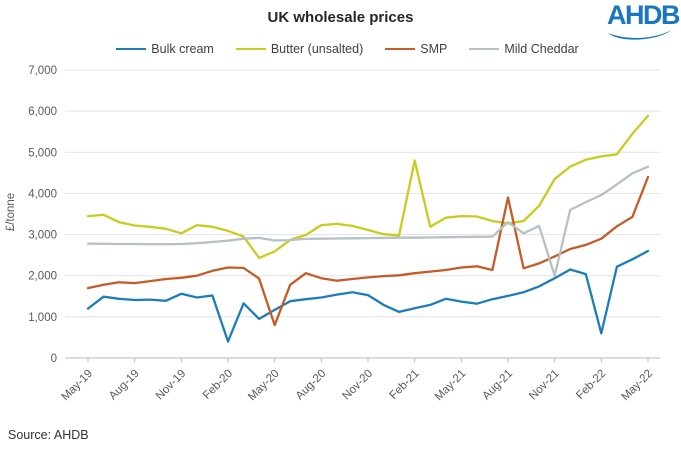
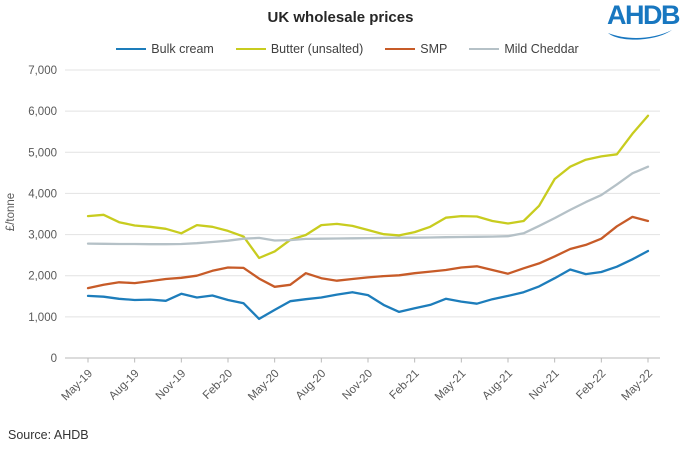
Bulk cream/May-19: 1200 -> 1500
Bulk cream/Feb-20: 400 -> 1400
SMP/May-20: 800 -> 1700
Butter (unsalted)/Feb-21: 4800 -> 3100
SMP/Aug-21: 3900 -> 2000
Mild Cheddar/Aug-21: 3300 -> 3000
Mild Cheddar/Nov-21: 2000 -> 3400
Bulk cream/Feb-22: 600 -> 2100
SMP/May-22: 4400 -> 3300
